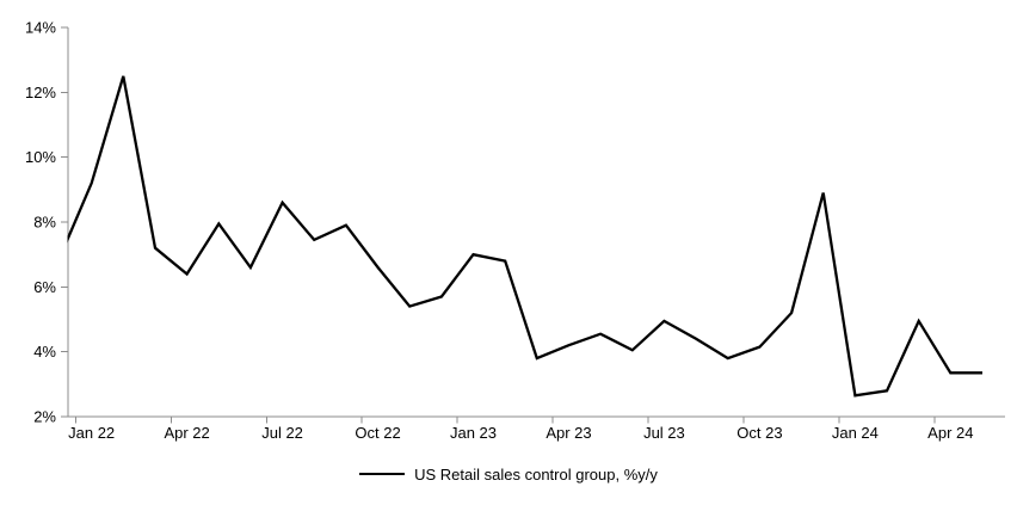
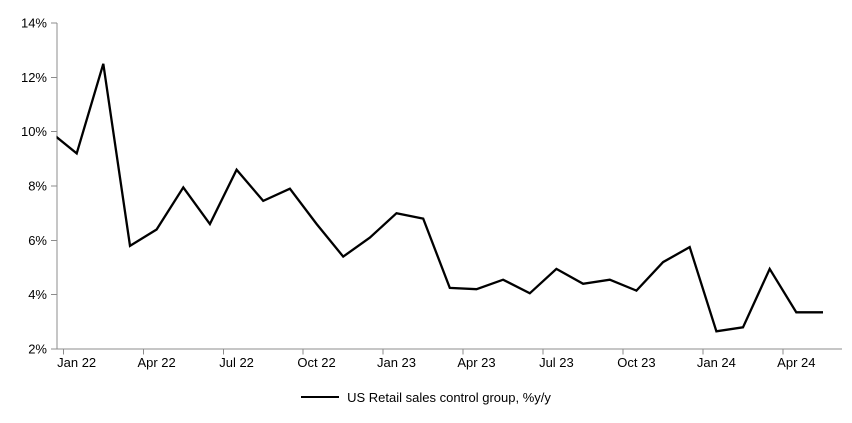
Jan 22: 6.9% -> 10.0%
Apr 22: 7.2% -> 5.8%
Jan 23: 5.7% -> 6.1%
Apr 23: 3.8% -> 4.2%
Oct 23: 3.8% -> 4.5%
Jan 24: 8.9% -> 5.8%
